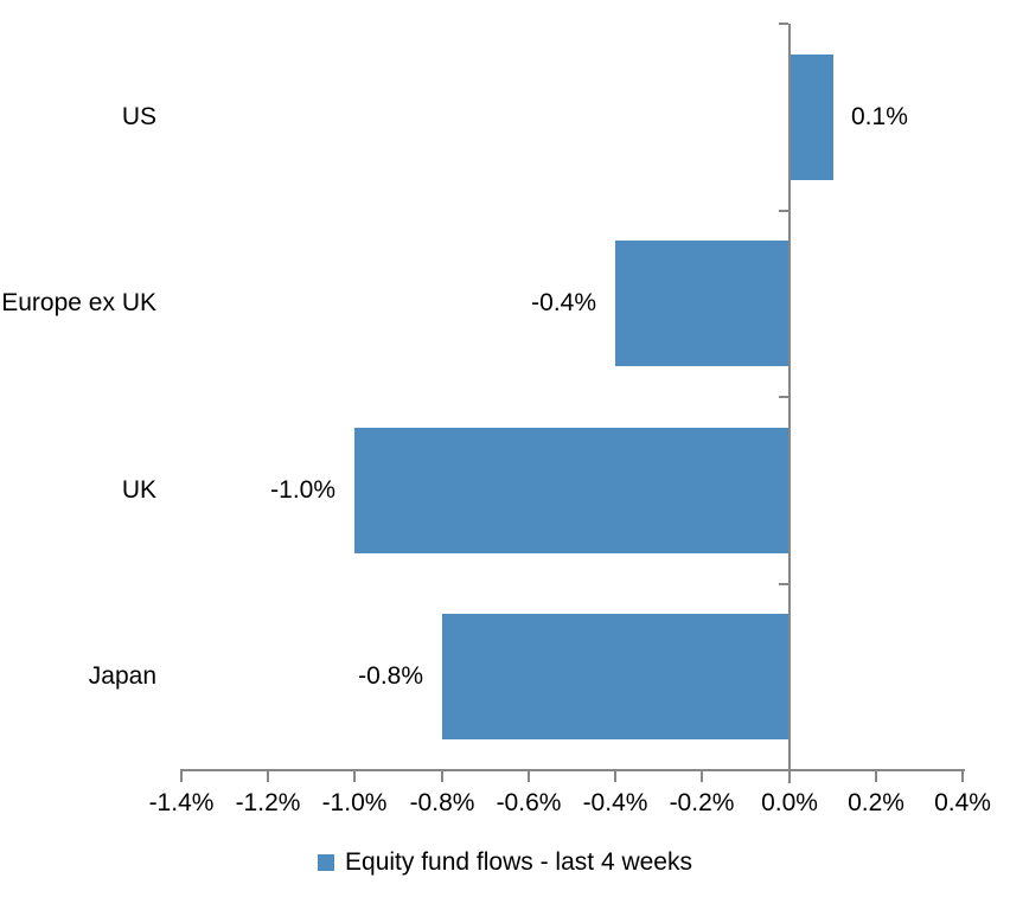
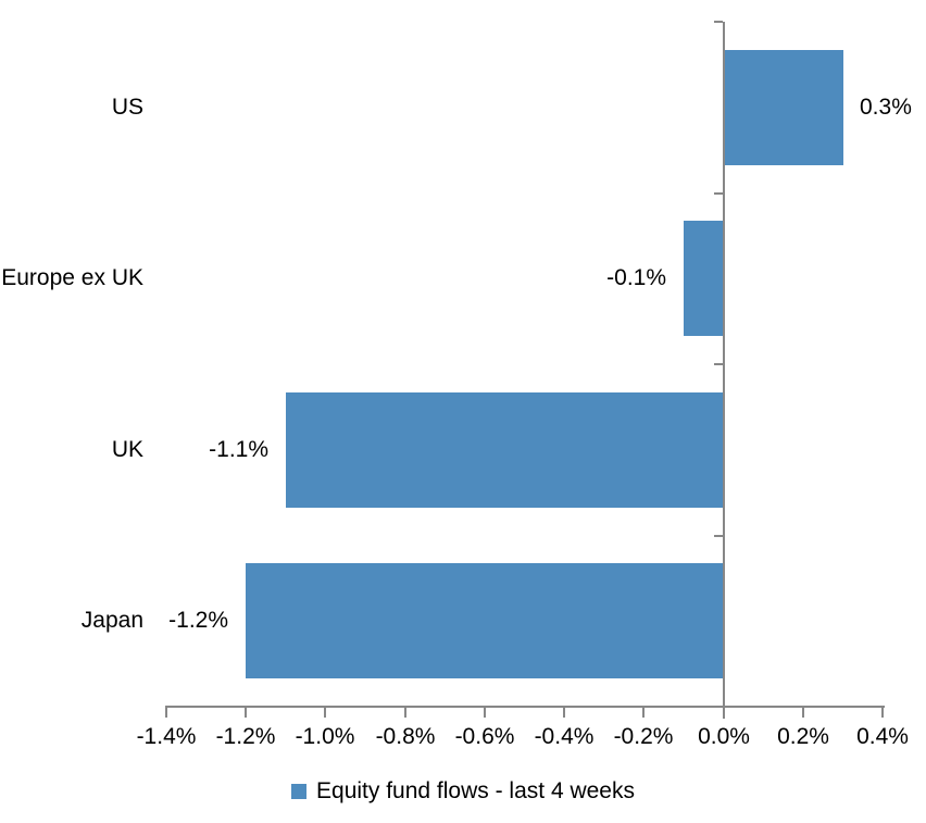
US: 0.1% -> 0.3%
Europe ex UK: -0.4% -> -0.1%
UK: -1.0% -> -1.1%
Japan: -0.8% -> -1.2%
